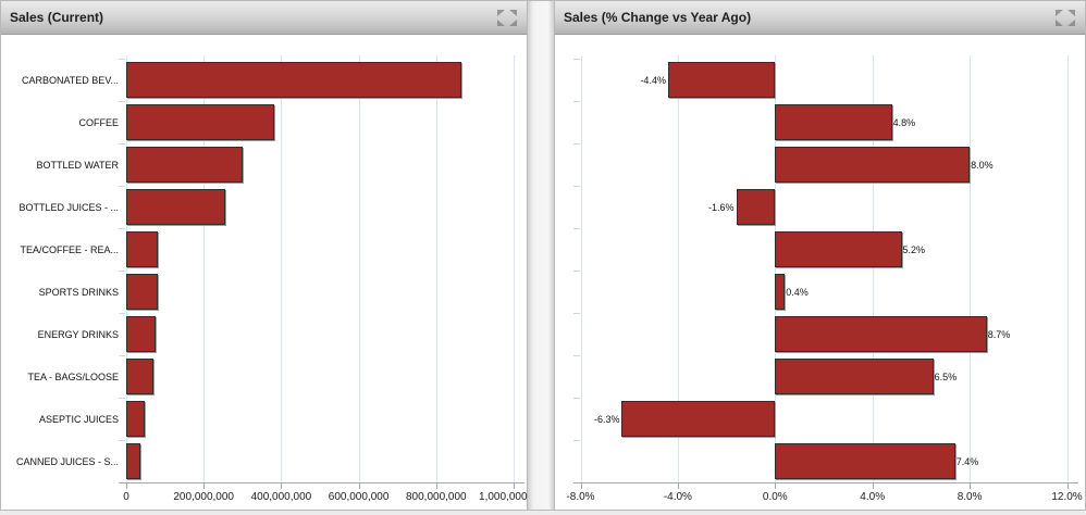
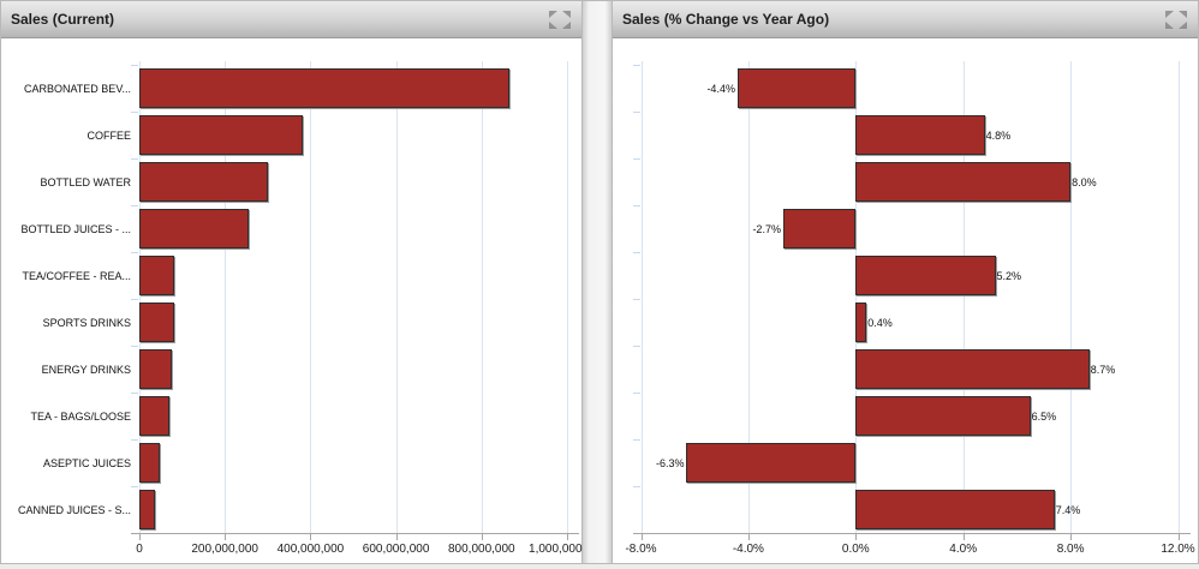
Sales (% Change vs Year Ago)/BOTTLED JUICES - ...: -1.6% -> -2.7%
